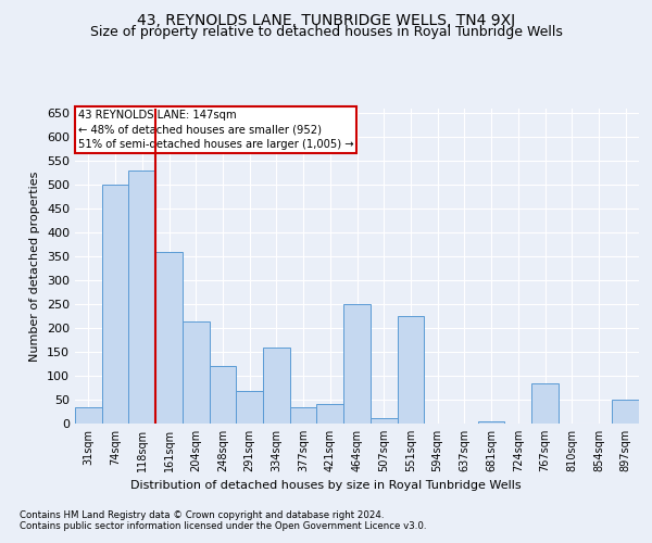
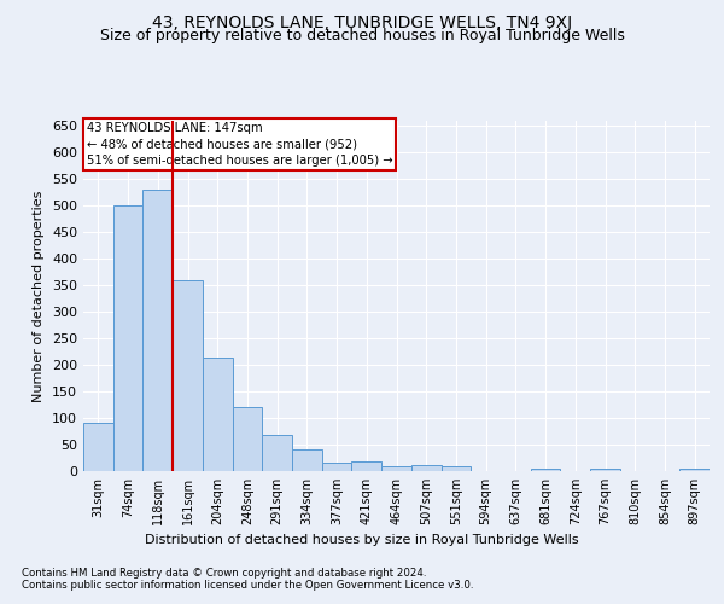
31sqm: 35 -> 90
334sqm: 160 -> 42
377sqm: 35 -> 15
421sqm: 40 -> 19
464sqm: 250 -> 10
551sqm: 225 -> 8
767sqm: 85 -> 4
897sqm: 50 -> 4
